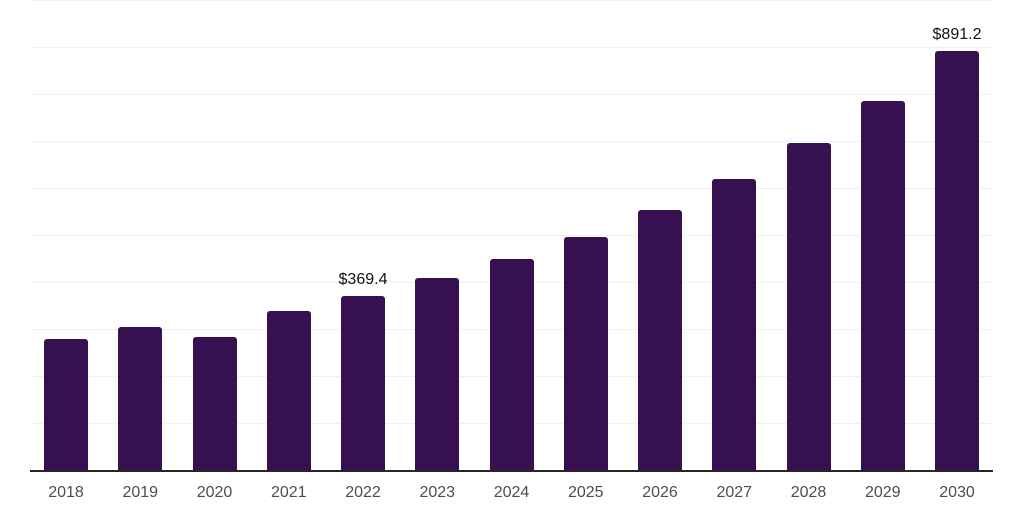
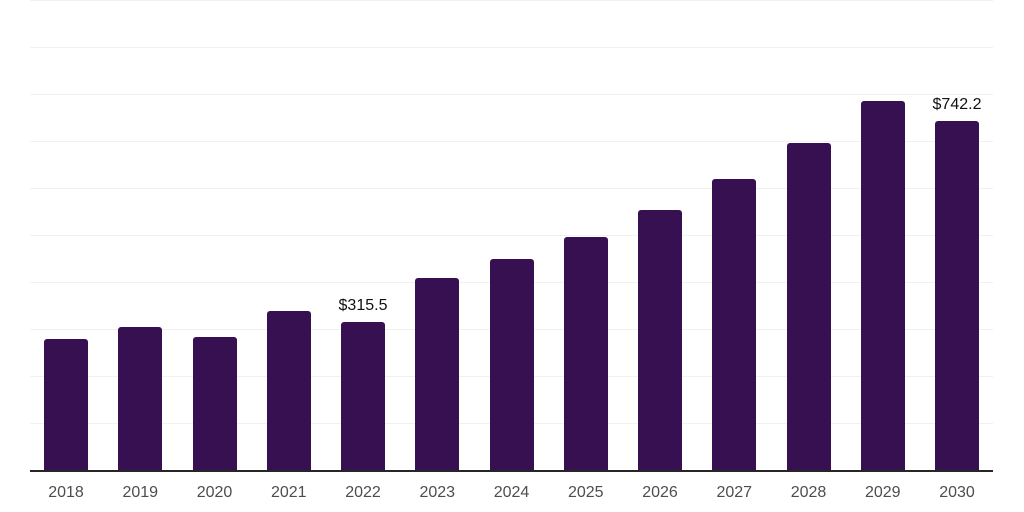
2022: $369.4 -> $315.5
2030: $891.2 -> $742.2
